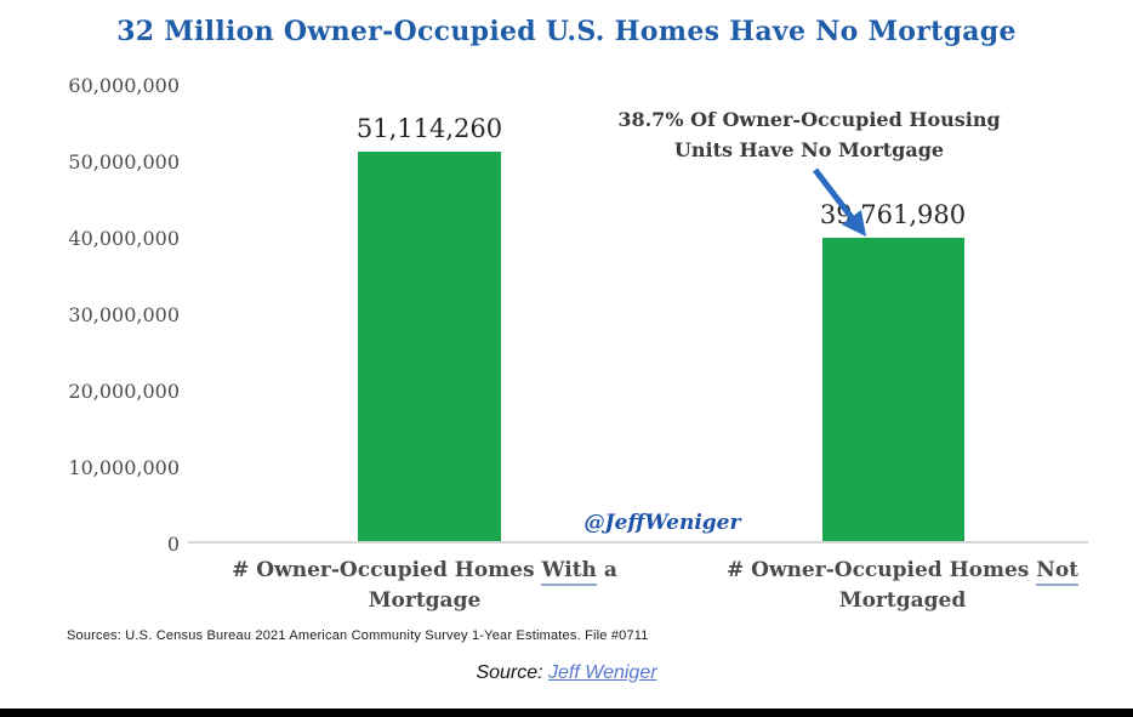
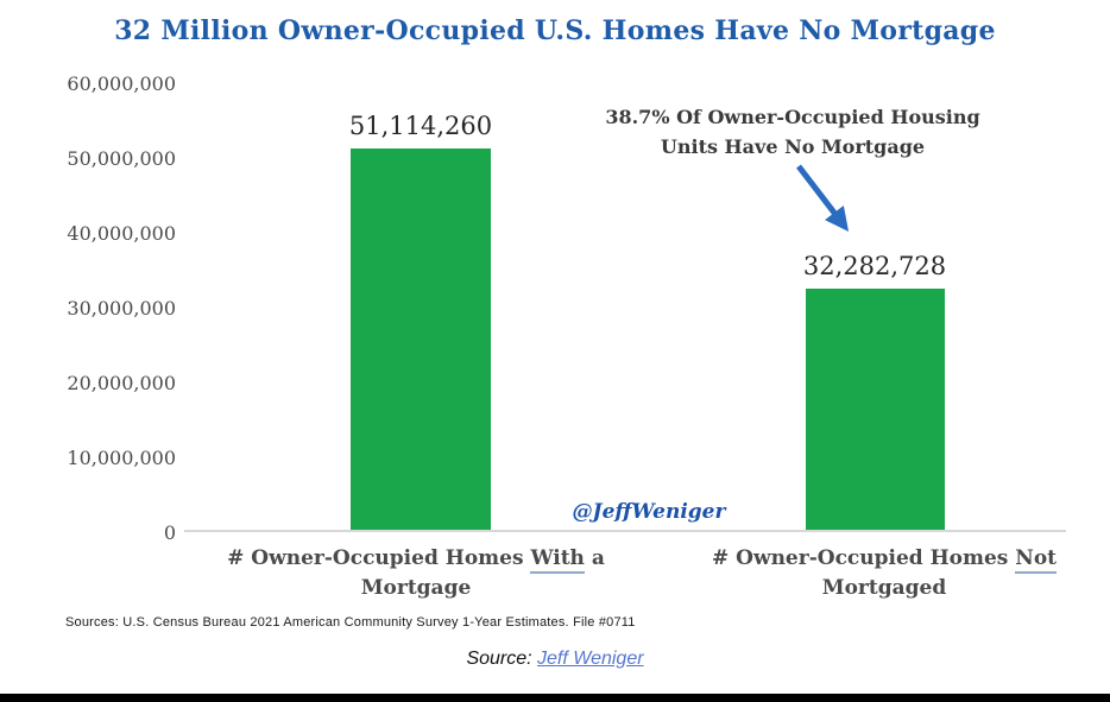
# Owner-Occupied Homes Not Mortgaged: 39,761,980 -> 32,282,728
